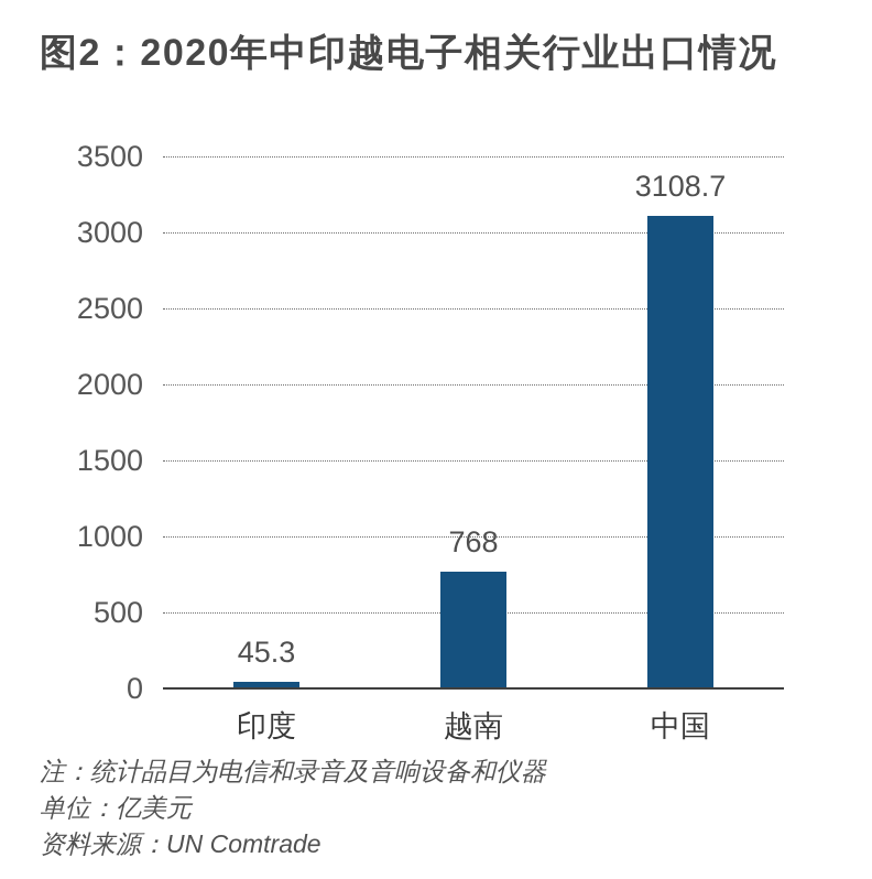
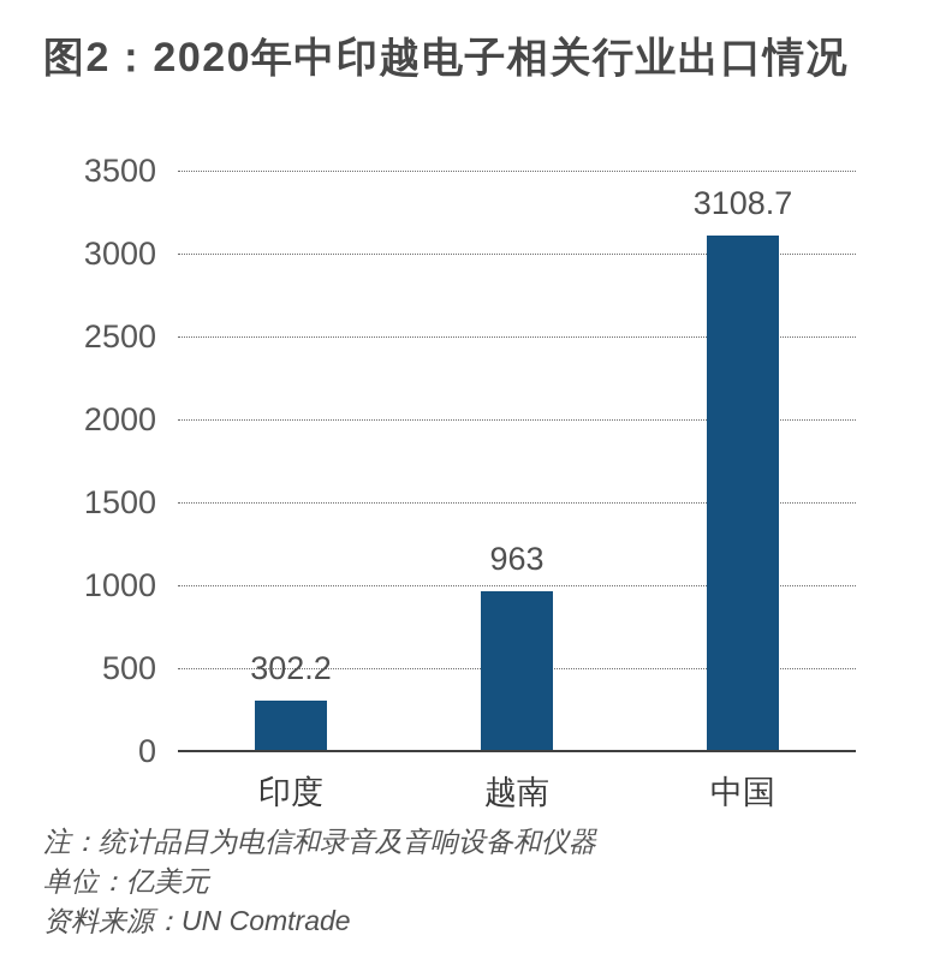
印度: 45.3 -> 302.2
越南: 768 -> 963
